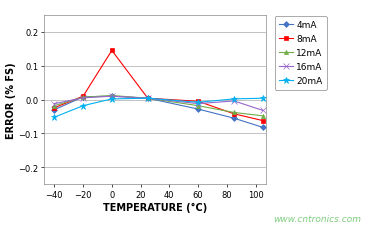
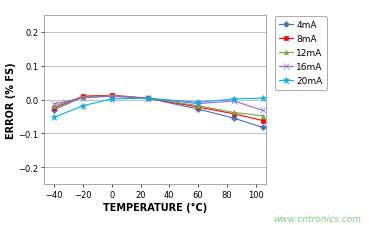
8mA/0: 0.145 -> 0.013
8mA/60: -0.005 -> -0.022
